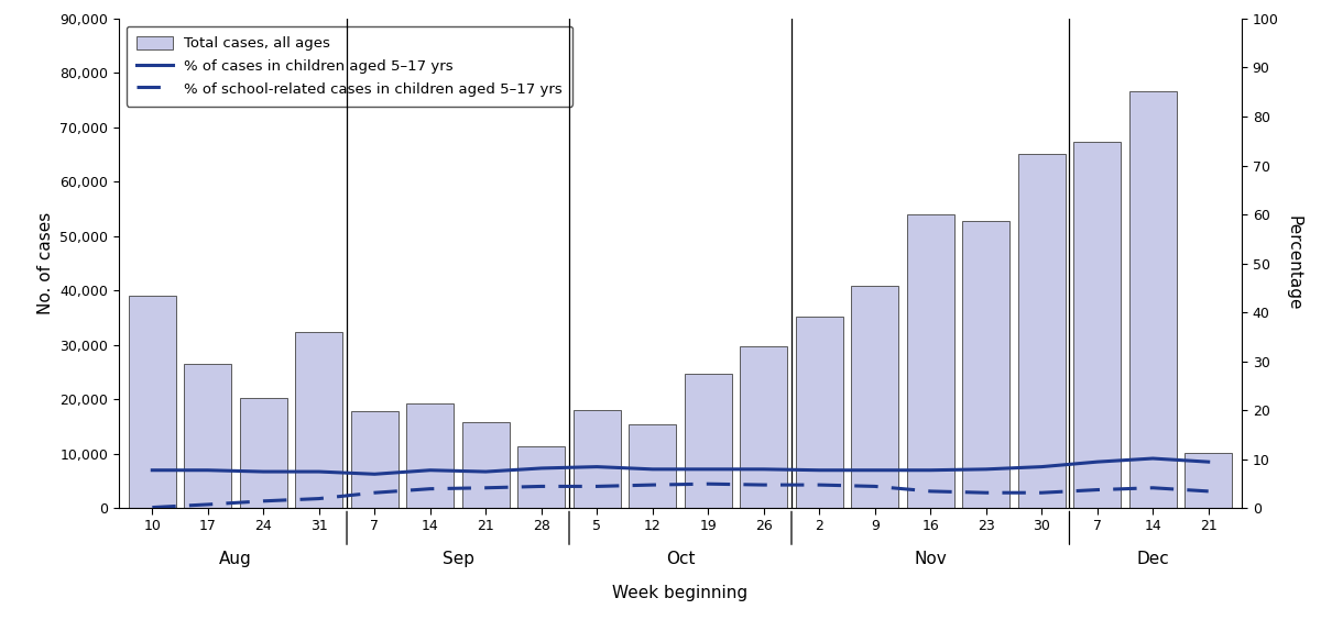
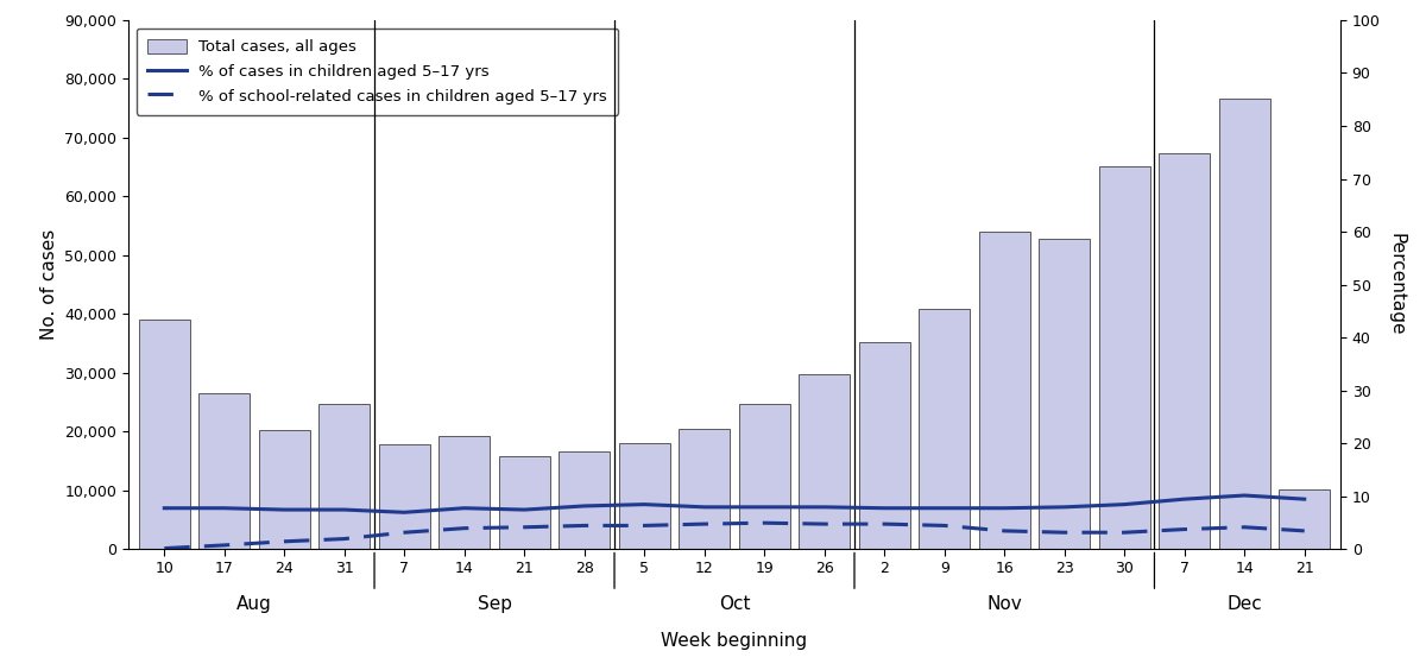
Total cases, all ages/31: 32,500 -> 24,700
Total cases, all ages/28: 11,500 -> 16,700
Total cases, all ages/12: 15,500 -> 20,500
